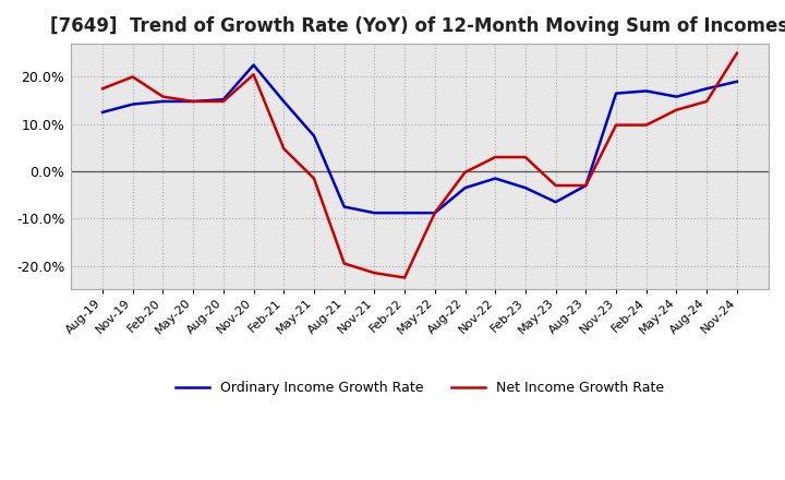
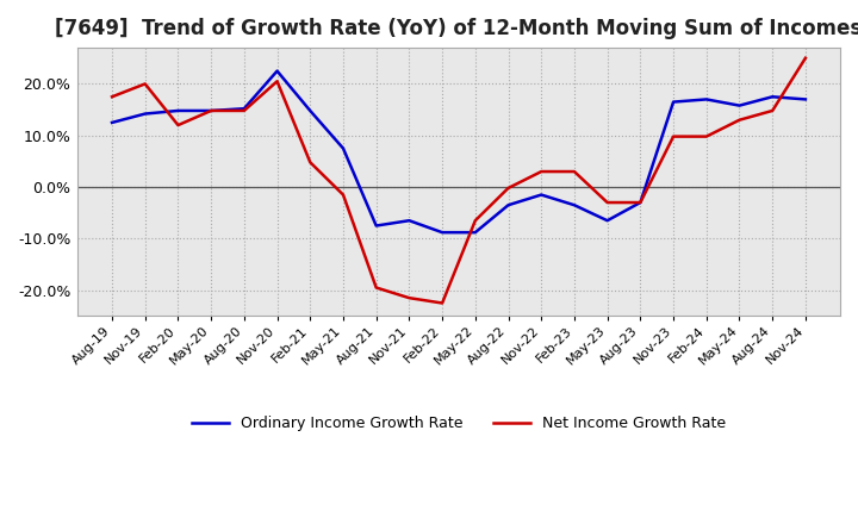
Net Income Growth Rate/Feb-20: 15.8% -> 12.0%
Ordinary Income Growth Rate/Nov-21: -8.8% -> -6.5%
Net Income Growth Rate/May-22: -8.8% -> -6.5%
Ordinary Income Growth Rate/Nov-24: 19.0% -> 17.0%
